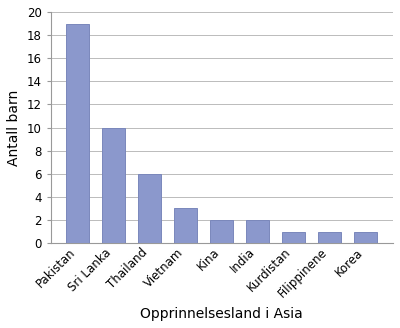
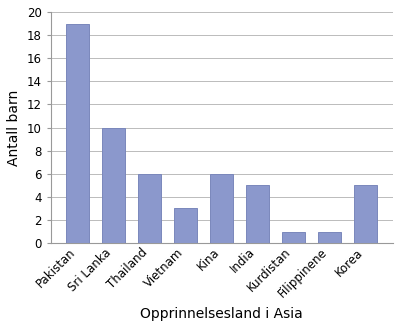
Kina: 2 -> 6
India: 2 -> 5
Korea: 1 -> 5
